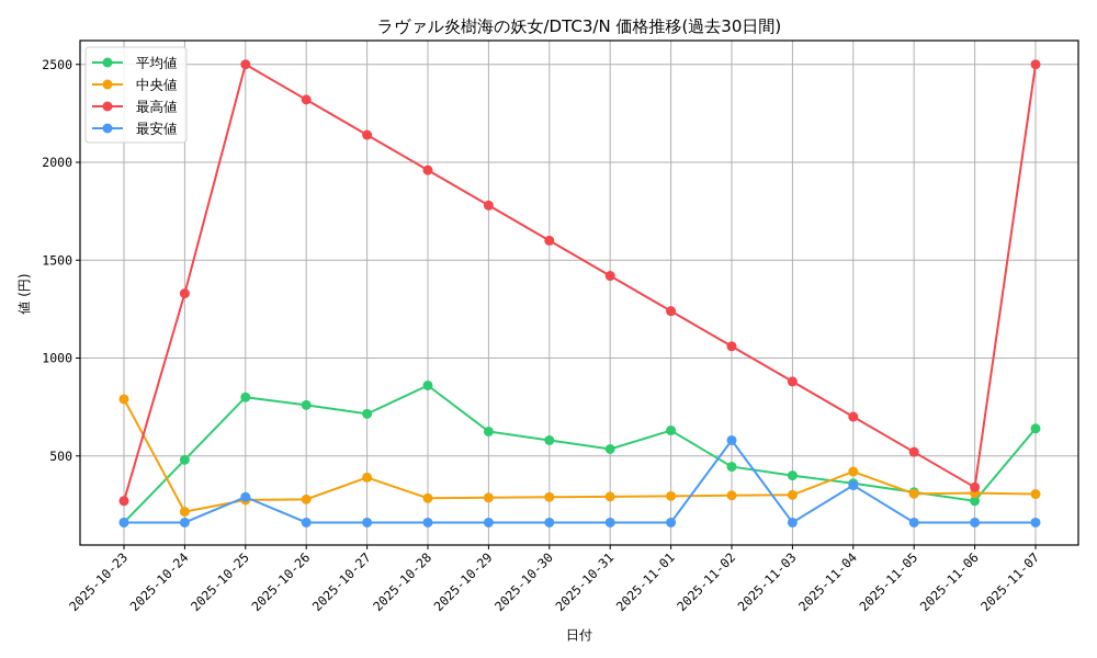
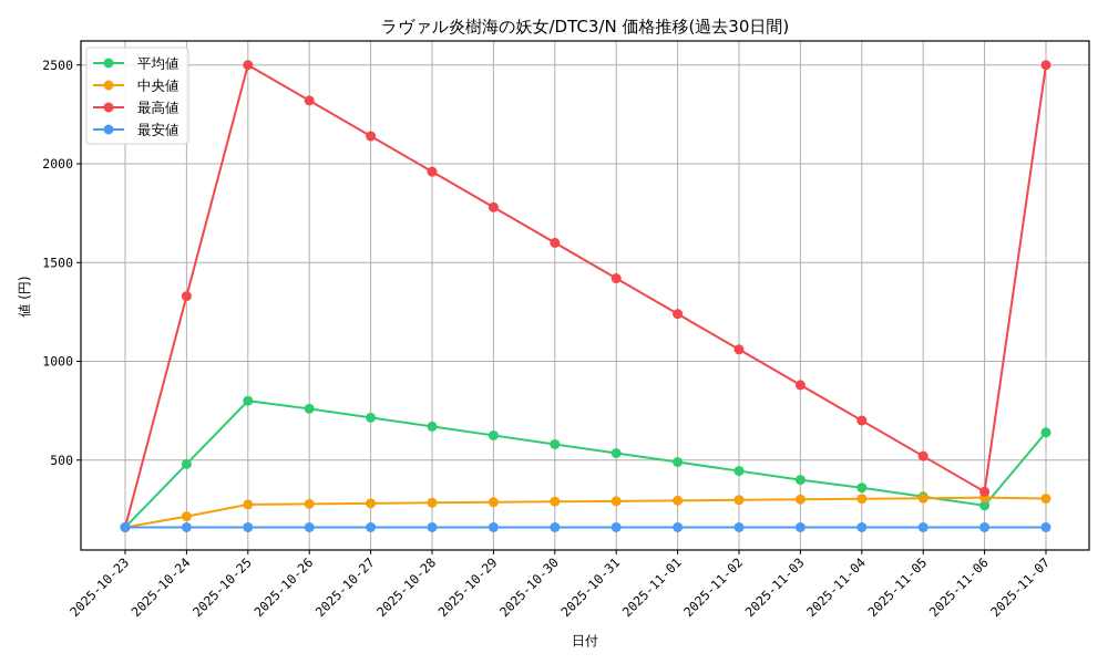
中央値/2025-10-23: 790 -> 160
最高値/2025-10-23: 270 -> 160
最安値/2025-10-25: 290 -> 160
中央値/2025-10-27: 390 -> 280
平均値/2025-10-28: 860 -> 670
平均値/2025-11-01: 630 -> 490
最安値/2025-11-02: 580 -> 160
中央値/2025-11-04: 420 -> 300
最安値/2025-11-04: 350 -> 160
